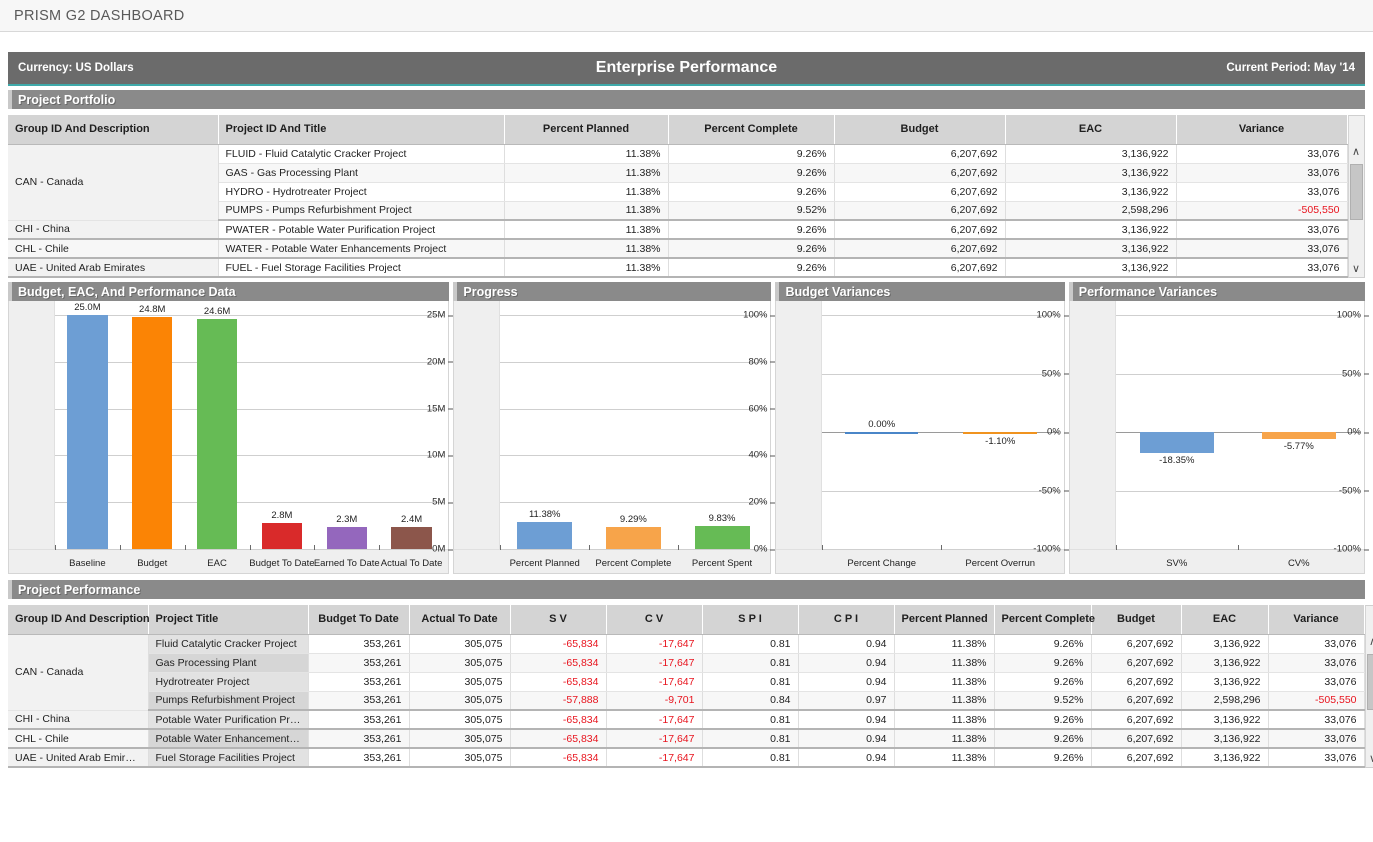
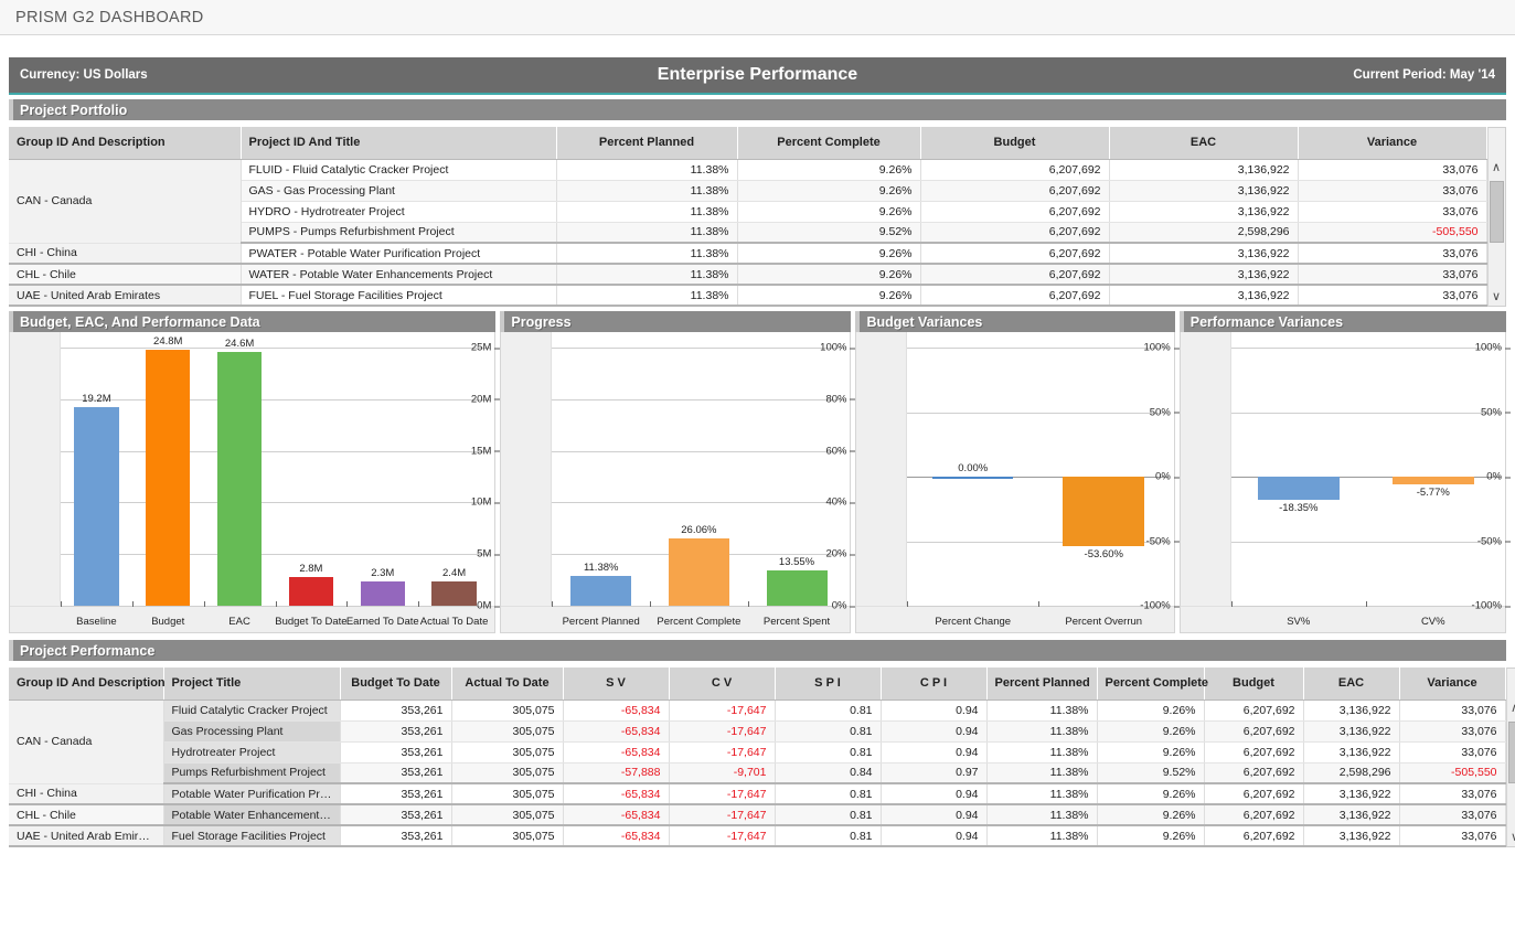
Budget, EAC, And Performance Data/Baseline: 25.0M -> 19.2M
Progress/Percent Complete: 9.29% -> 26.06%
Progress/Percent Spent: 9.83% -> 13.55%
Budget Variances/Percent Overrun: -1.10% -> -53.60%
